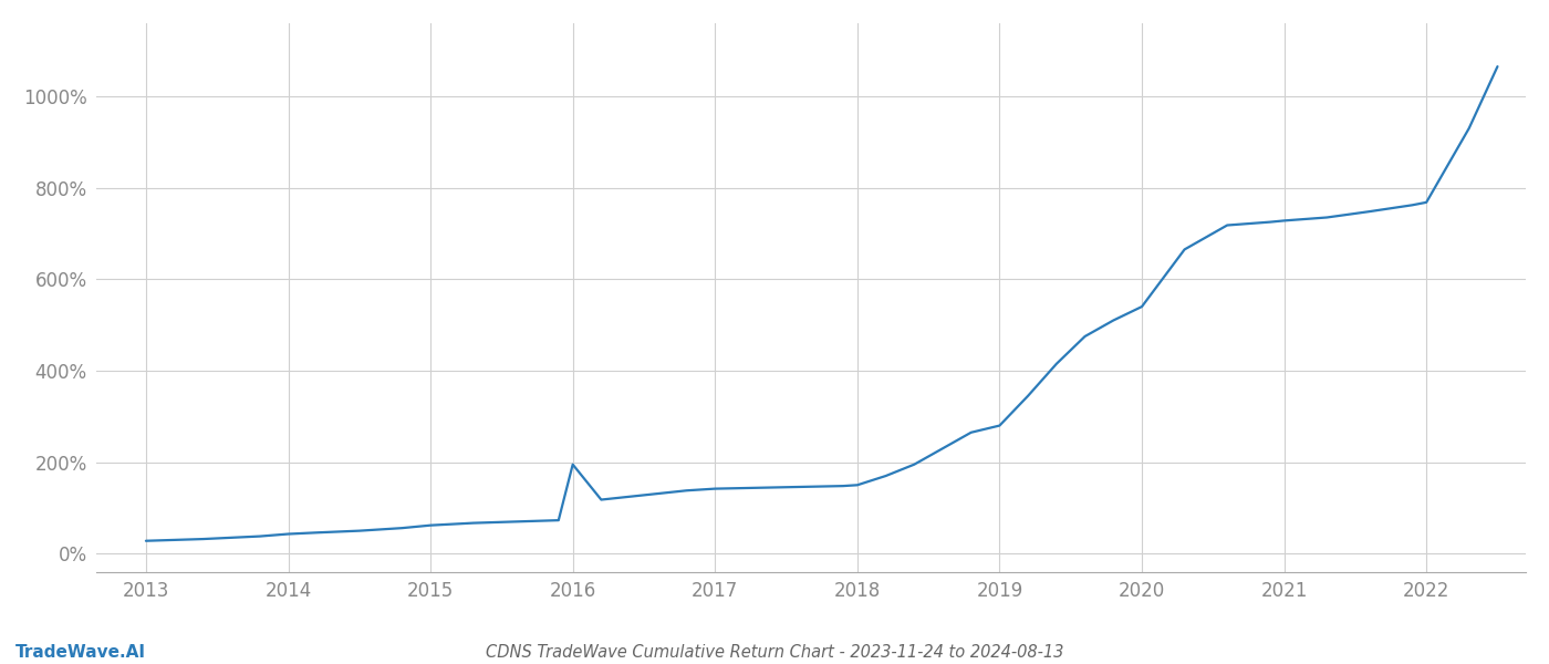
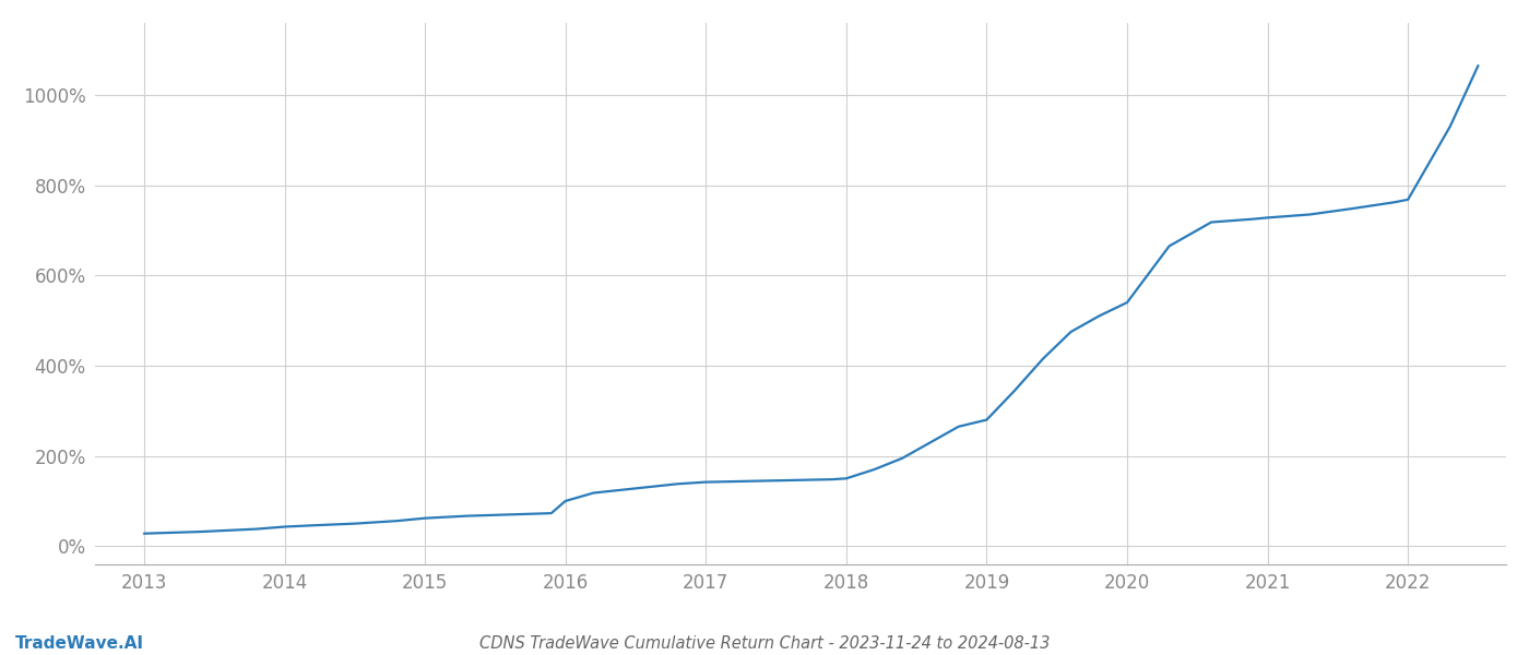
2016: 195% -> 100%
